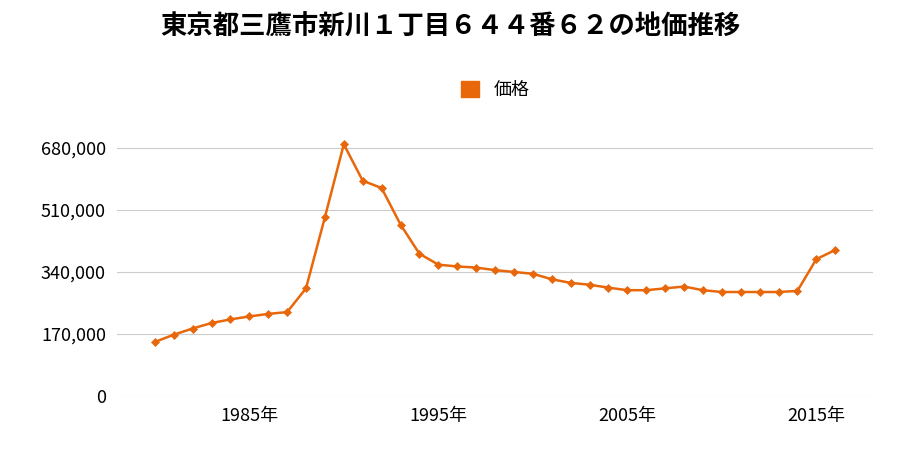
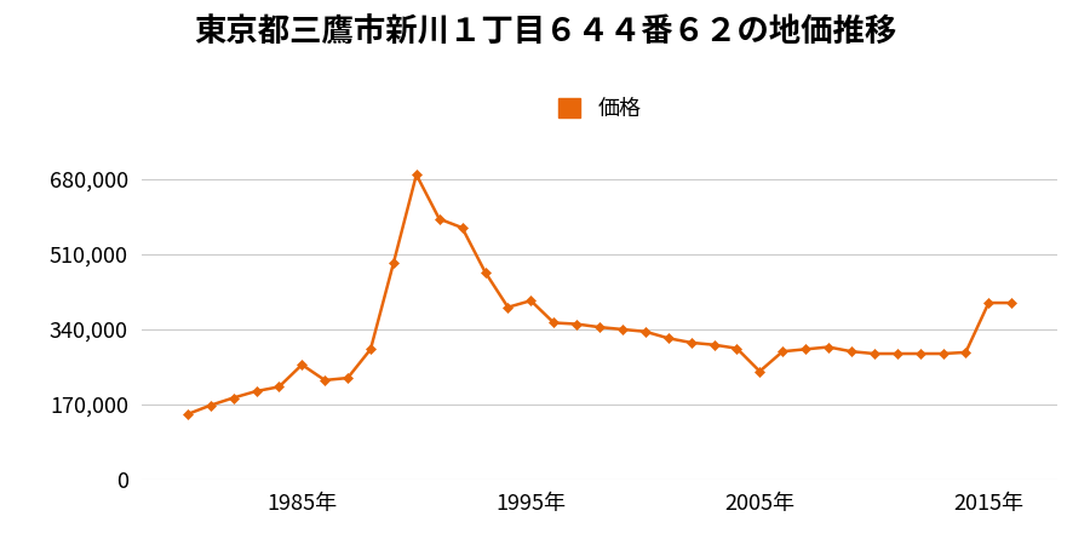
1985年: 218,000 -> 260,000
1995年: 360,000 -> 405,000
2005年: 290,000 -> 245,000
2015年: 375,000 -> 400,000
